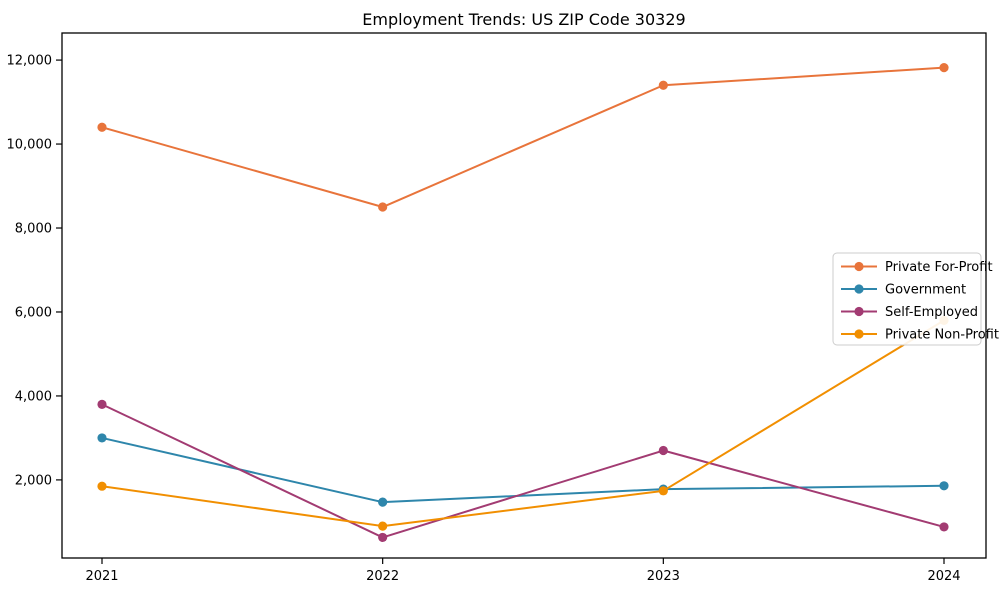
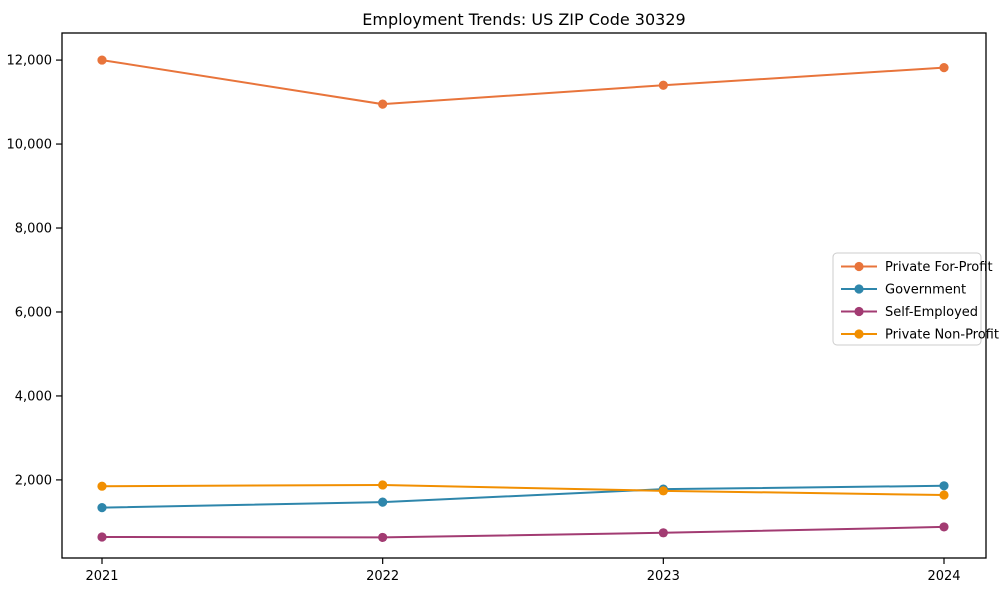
Private For-Profit/2021: 10400 -> 12000
Government/2021: 3000 -> 1300
Self-Employed/2021: 3800 -> 600
Private For-Profit/2022: 8500 -> 11000
Private Non-Profit/2022: 900 -> 1900
Self-Employed/2023: 2700 -> 700
Private Non-Profit/2024: 5800 -> 1600
